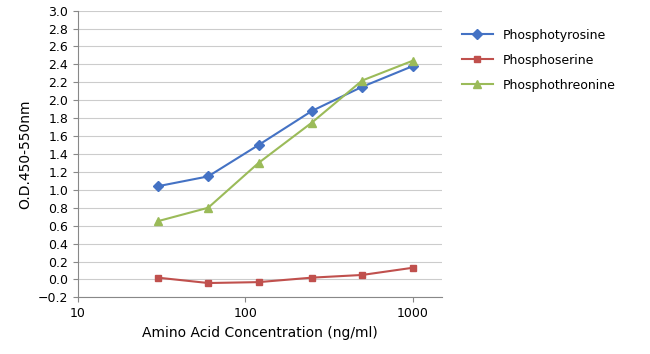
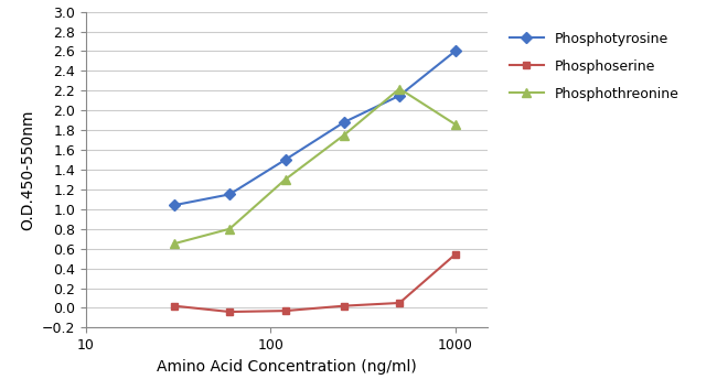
Phosphotyrosine/1000: 2.38 -> 2.60
Phosphoserine/1000: 0.13 -> 0.54
Phosphothreonine/1000: 2.44 -> 1.86
